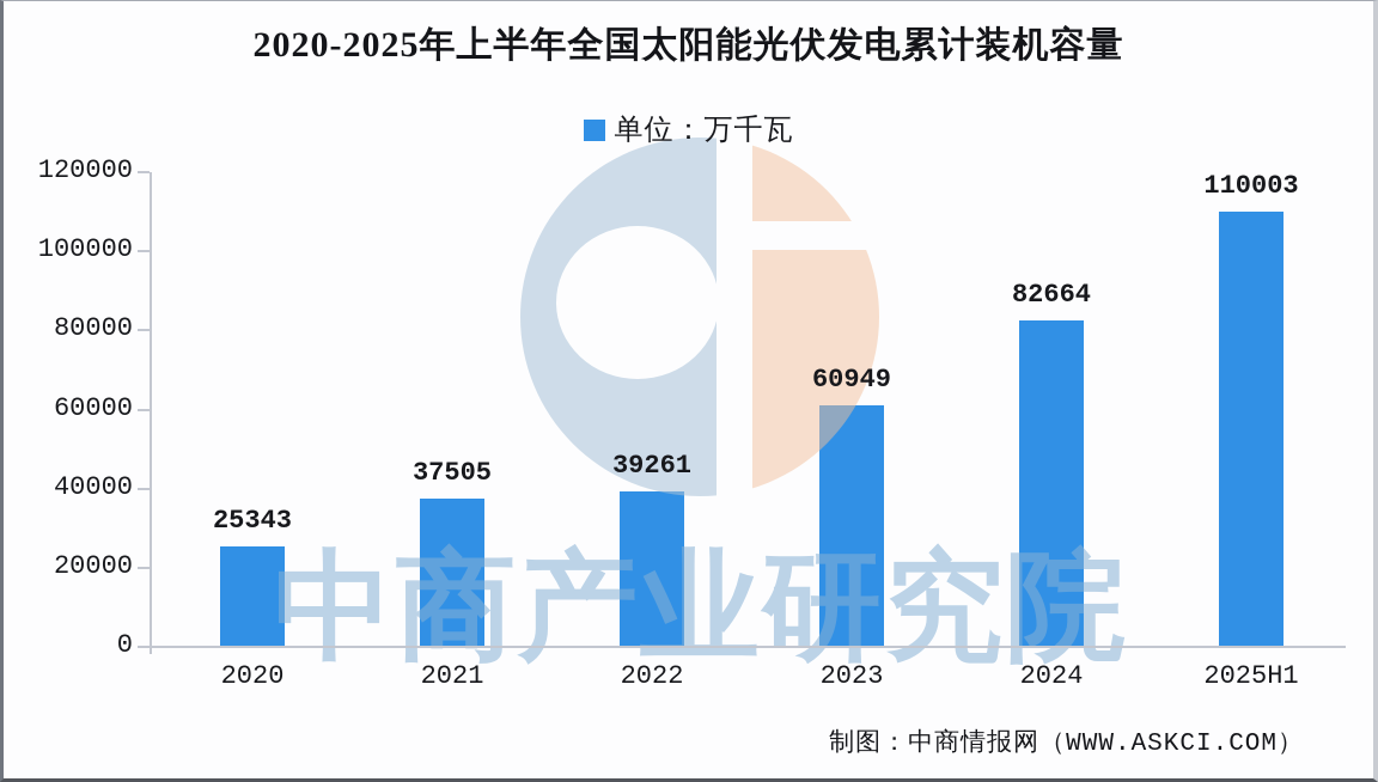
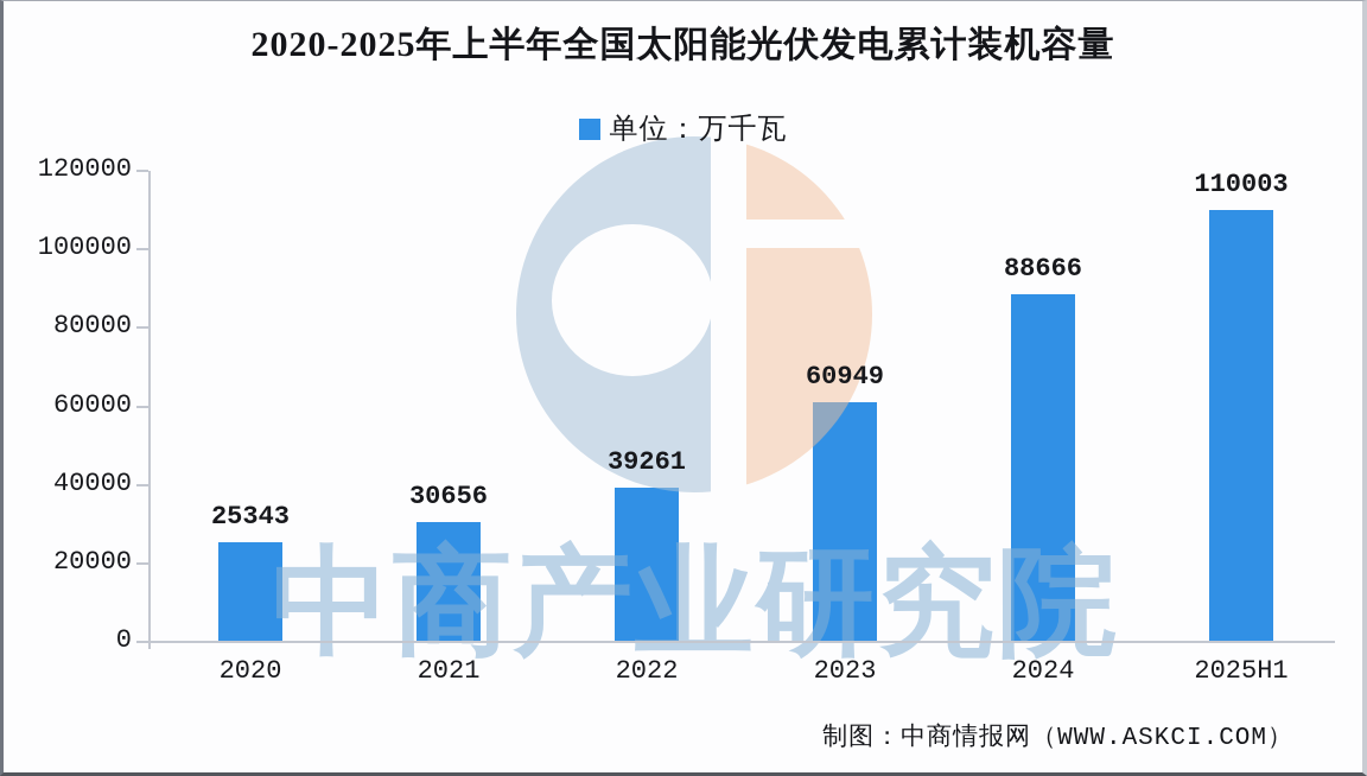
2021: 37505 -> 30656
2024: 82664 -> 88666
